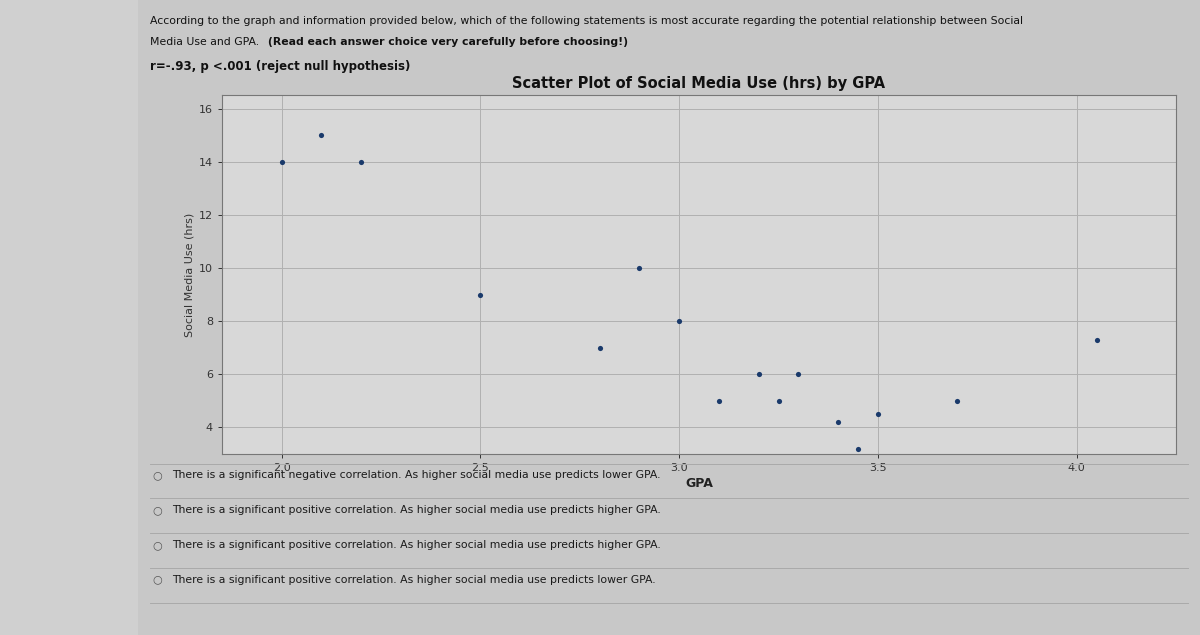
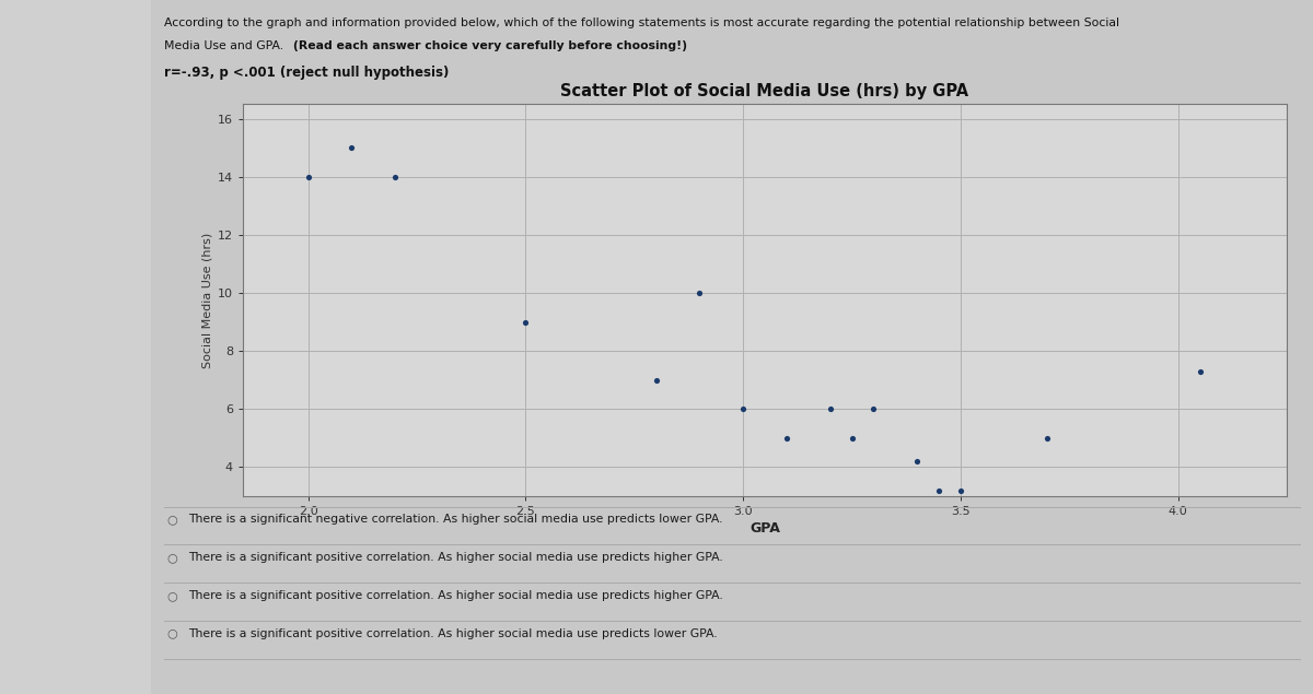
3.0: 8.0 -> 6.0
3.5: 4.5 -> 3.2
